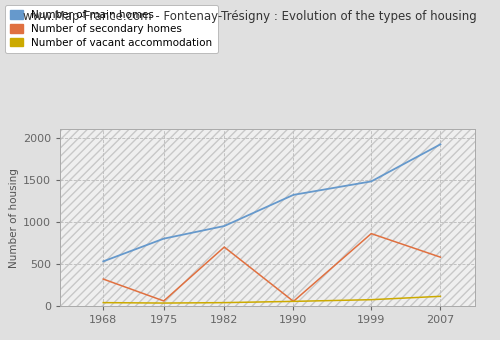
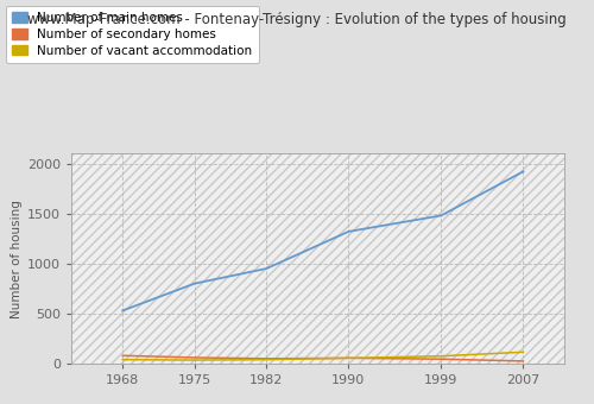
Number of secondary homes/1968: 320 -> 80
Number of secondary homes/1982: 700 -> 50
Number of secondary homes/1999: 860 -> 40
Number of secondary homes/2007: 580 -> 20
